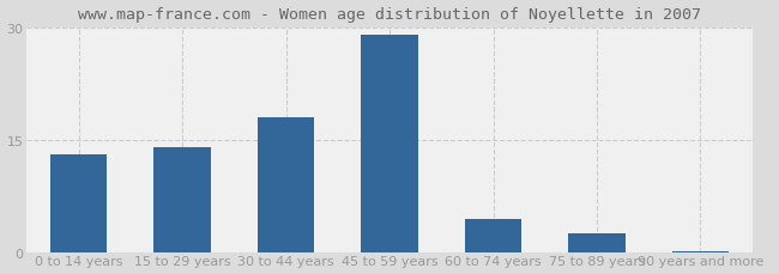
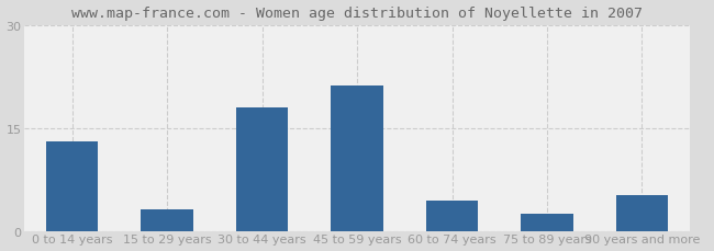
15 to 29 years: 14.0 -> 3.2
45 to 59 years: 29.0 -> 21.2
90 years and more: 0.1 -> 5.2
